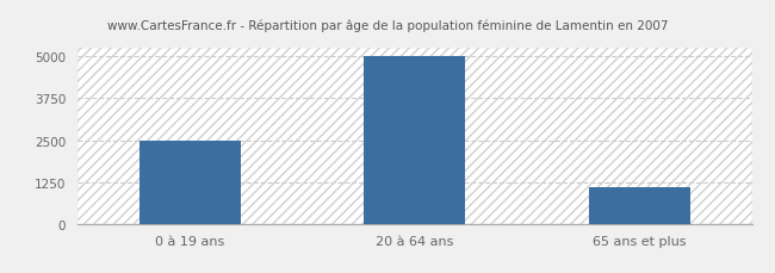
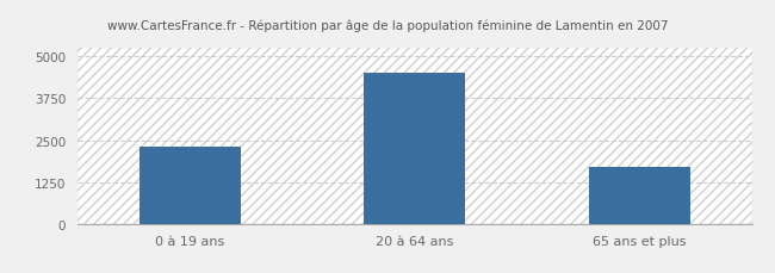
0 à 19 ans: 2500 -> 2300
20 à 64 ans: 5000 -> 4500
65 ans et plus: 1100 -> 1700
